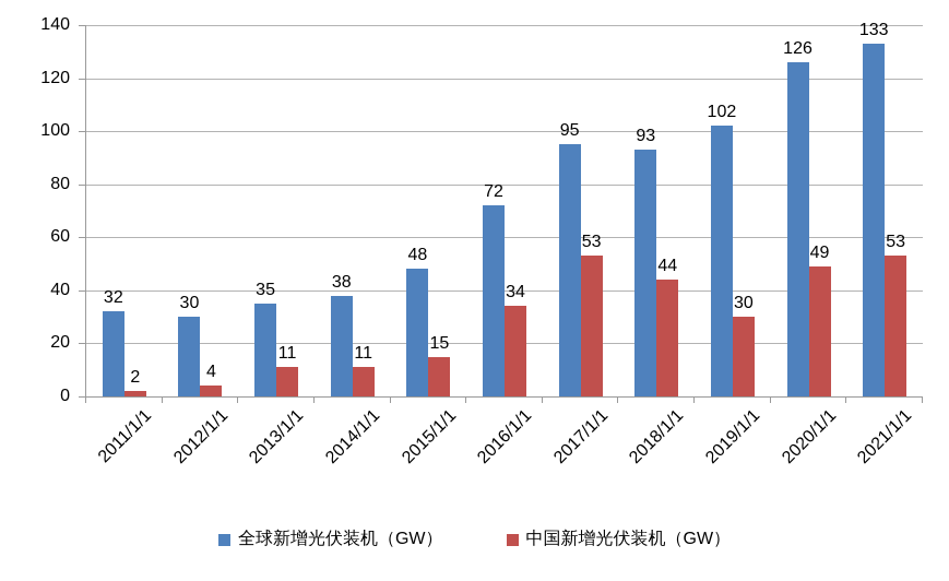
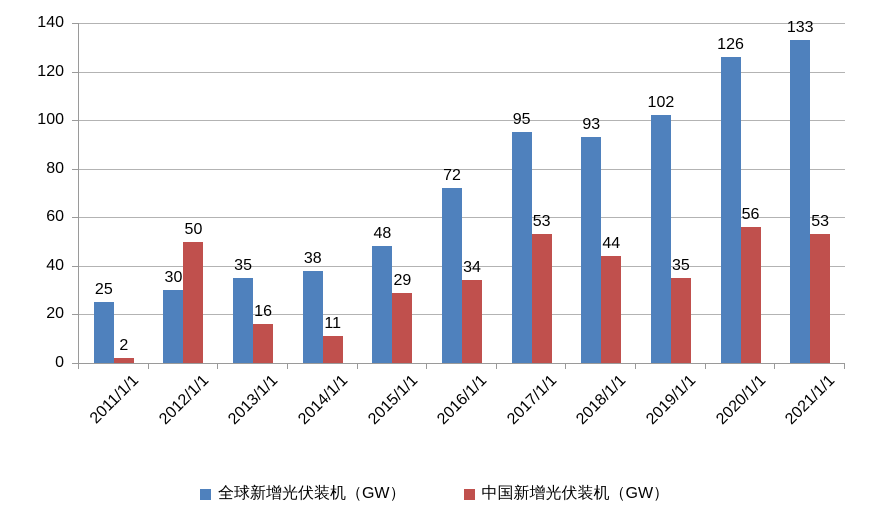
全球新增光伏装机（GW）/2011/1/1: 32 -> 25
中国新增光伏装机（GW）/2012/1/1: 4 -> 50
中国新增光伏装机（GW）/2013/1/1: 11 -> 16
中国新增光伏装机（GW）/2015/1/1: 15 -> 29
中国新增光伏装机（GW）/2019/1/1: 30 -> 35
中国新增光伏装机（GW）/2020/1/1: 49 -> 56
